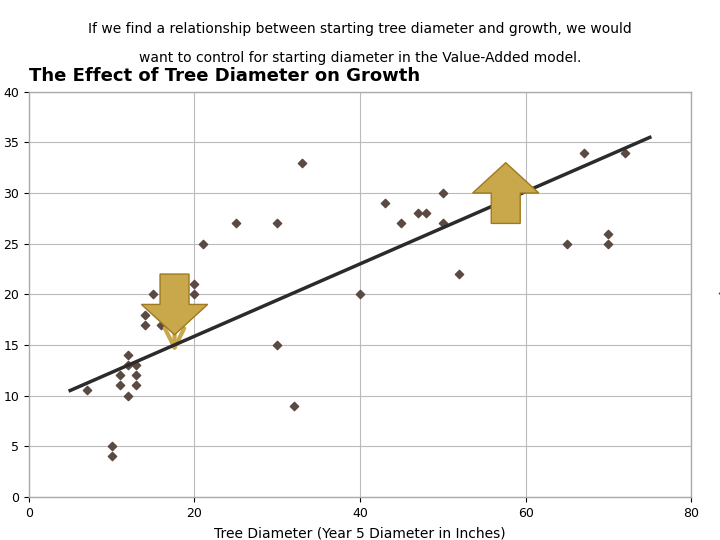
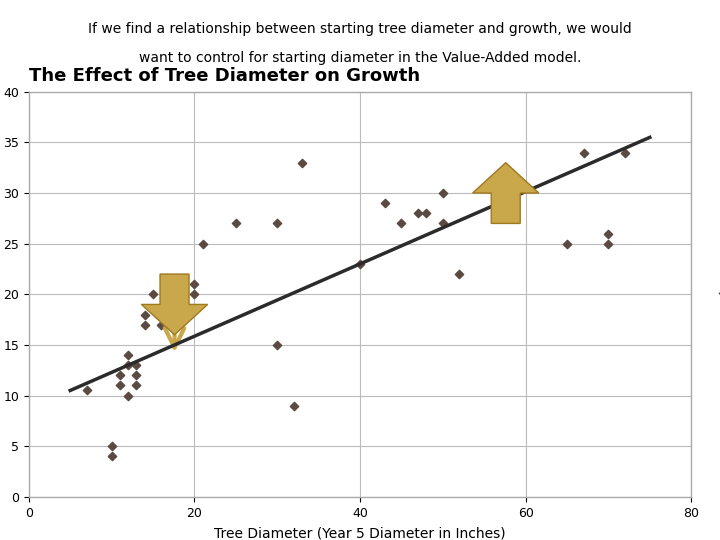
40: 20.0 -> 23.0
